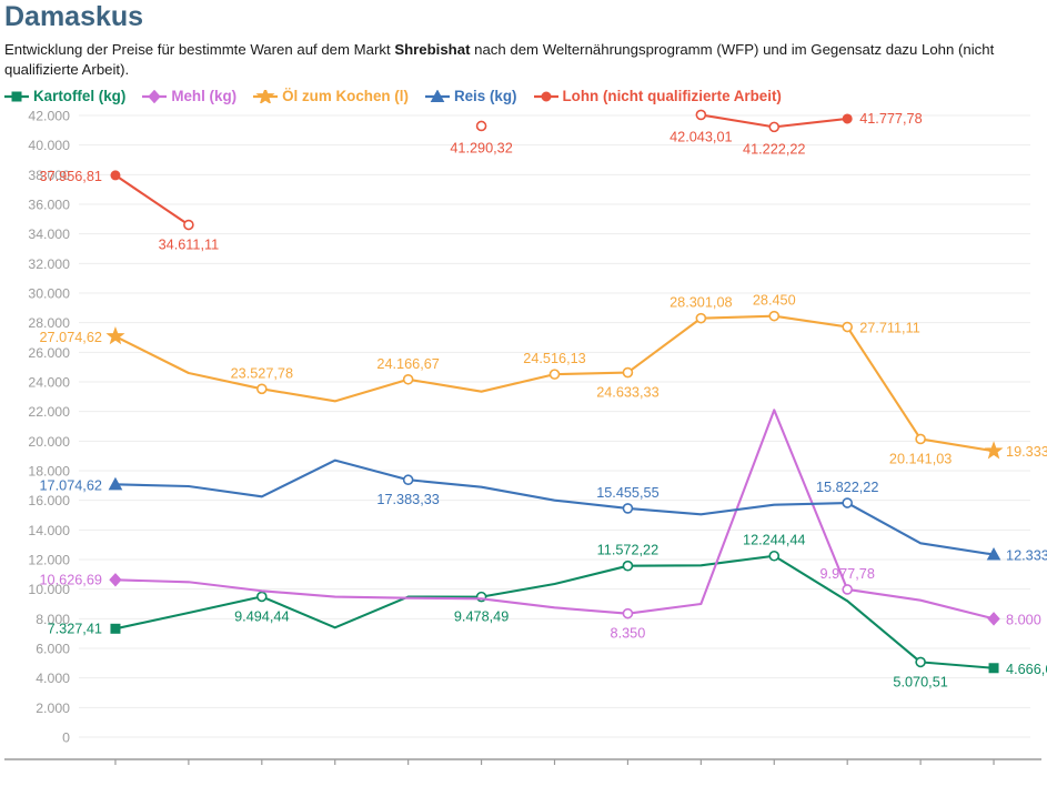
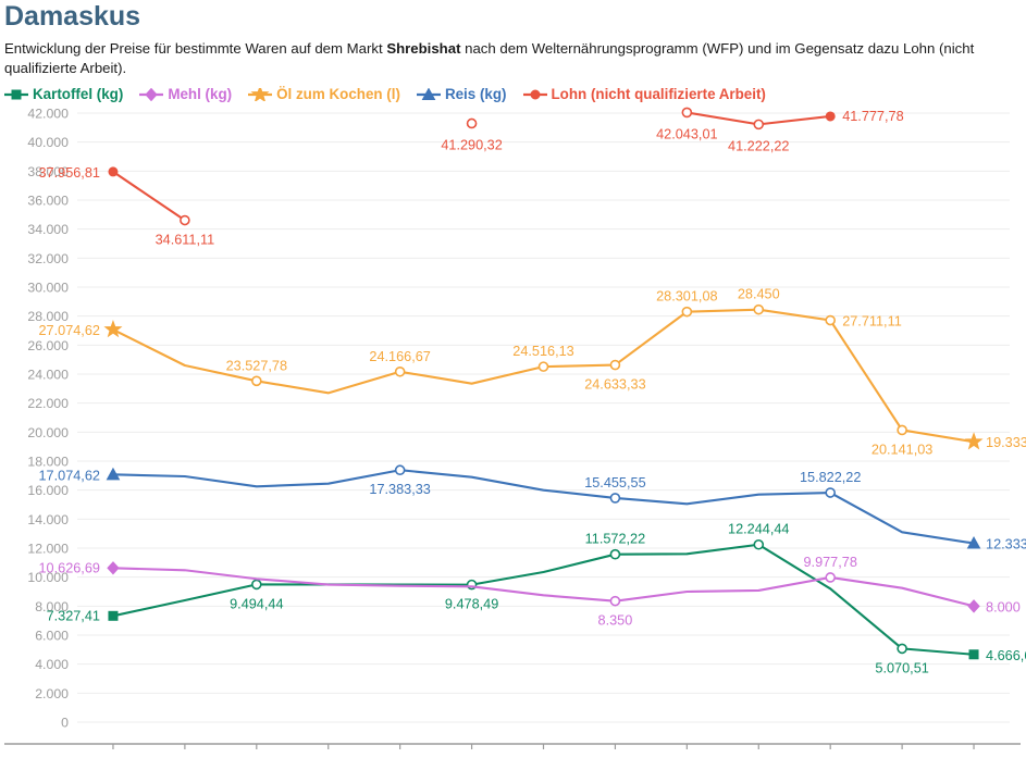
Kartoffel (kg)/15.05.24: 7400 -> 9500
Reis (kg)/15.05.24: 18700 -> 16400
Mehl (kg)/15.11.24: 22100 -> 9100
